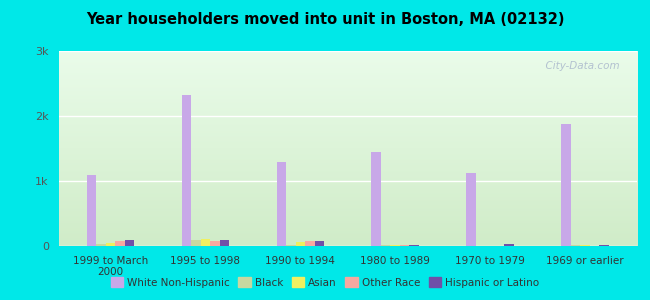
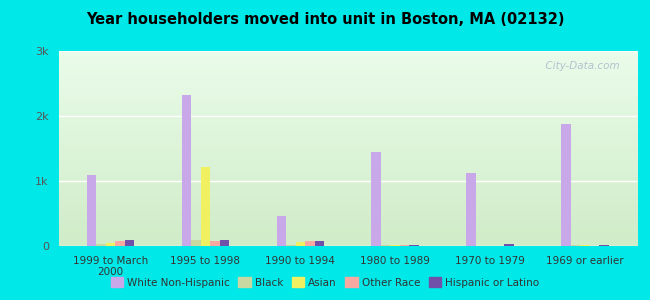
Asian/1995 to 1998: 0.11k -> 1.22k
White Non-Hispanic/1990 to 1994: 1.30k -> 0.46k
